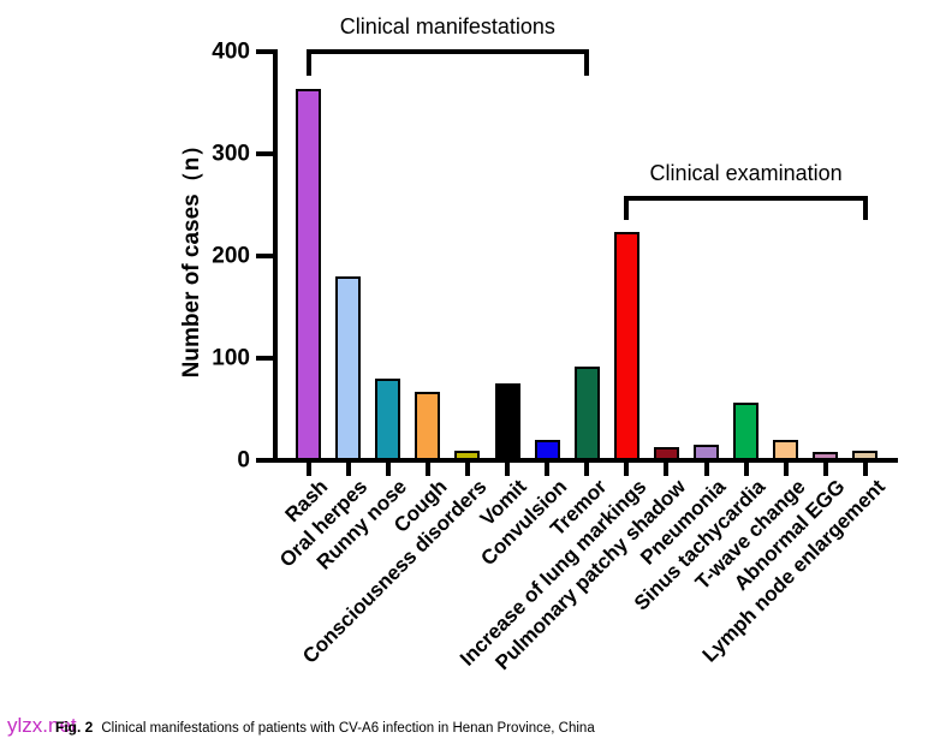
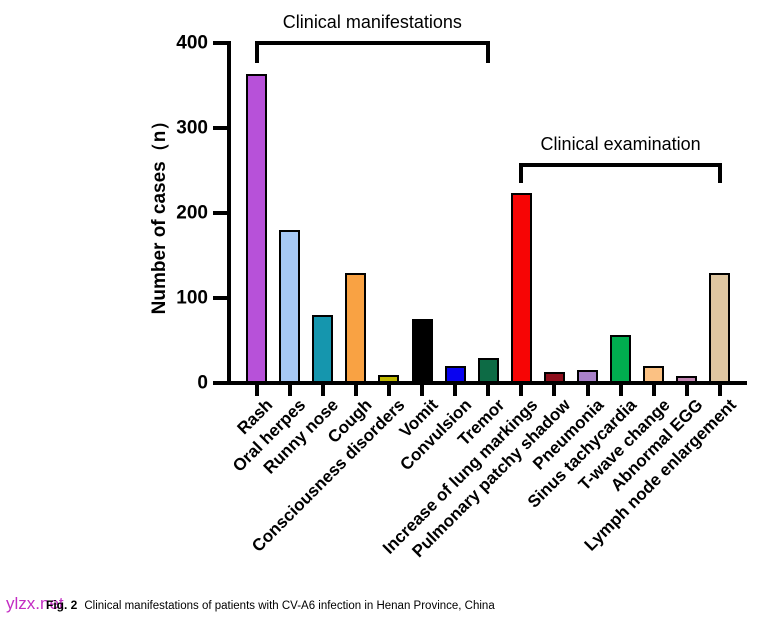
Cough: 70 -> 130
Tremor: 90 -> 30
Lymph node enlargement: 10 -> 130
